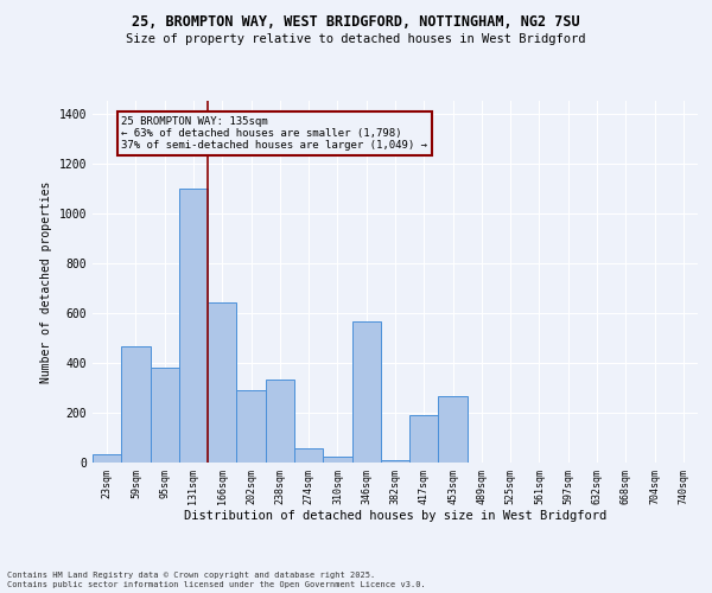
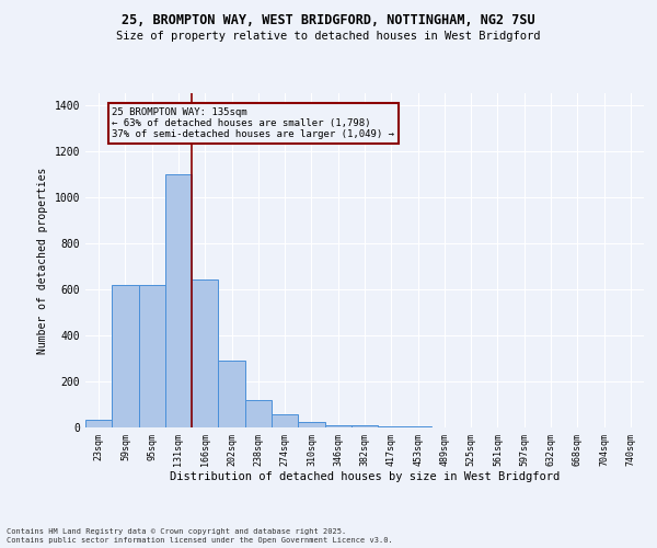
59sqm: 465 -> 620
95sqm: 380 -> 620
238sqm: 335 -> 120
346sqm: 565 -> 10
417sqm: 190 -> 5
453sqm: 265 -> 5
